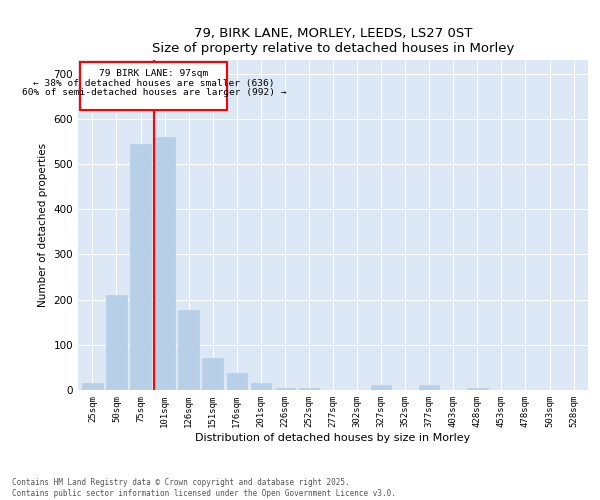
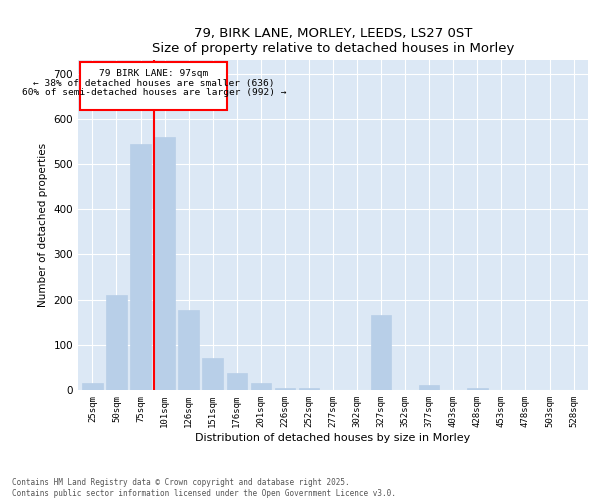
327sqm: 10 -> 165
